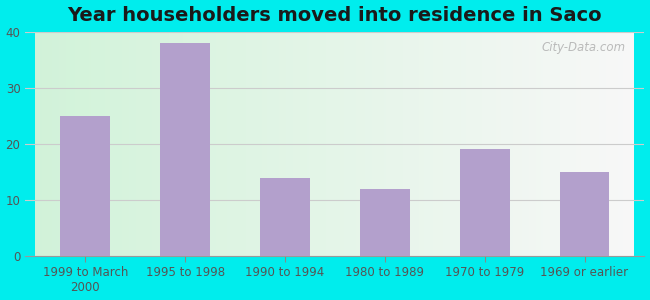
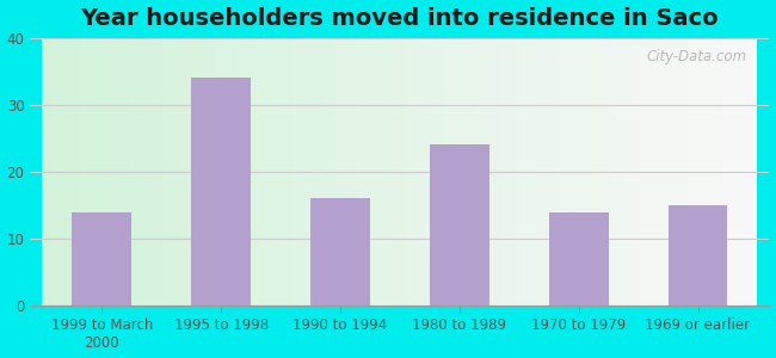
1999 to March 2000: 25 -> 14
1995 to 1998: 38 -> 34
1990 to 1994: 14 -> 16
1980 to 1989: 12 -> 24
1970 to 1979: 19 -> 14
